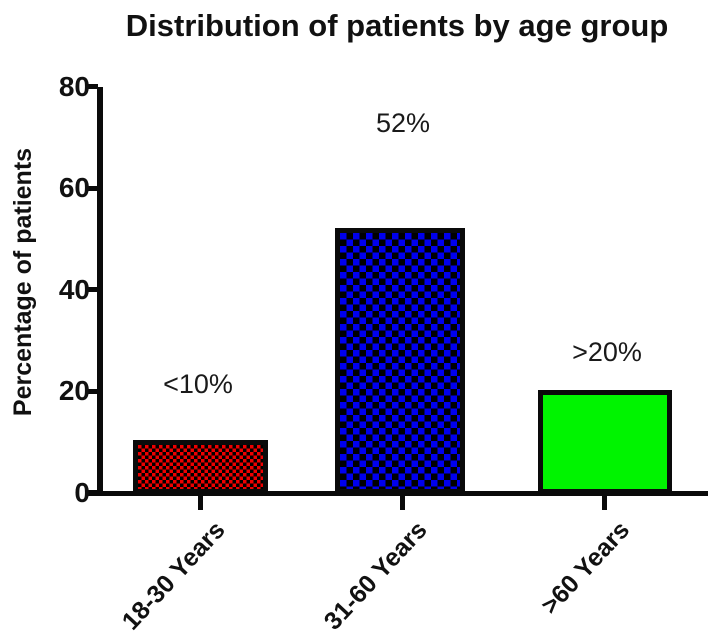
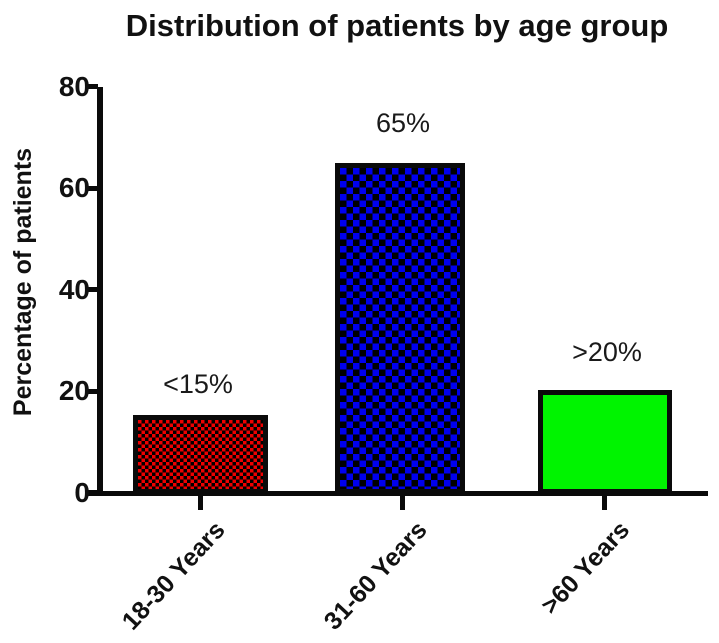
18-30 Years: 10 -> 15
31-60 Years: 52% -> 65%
